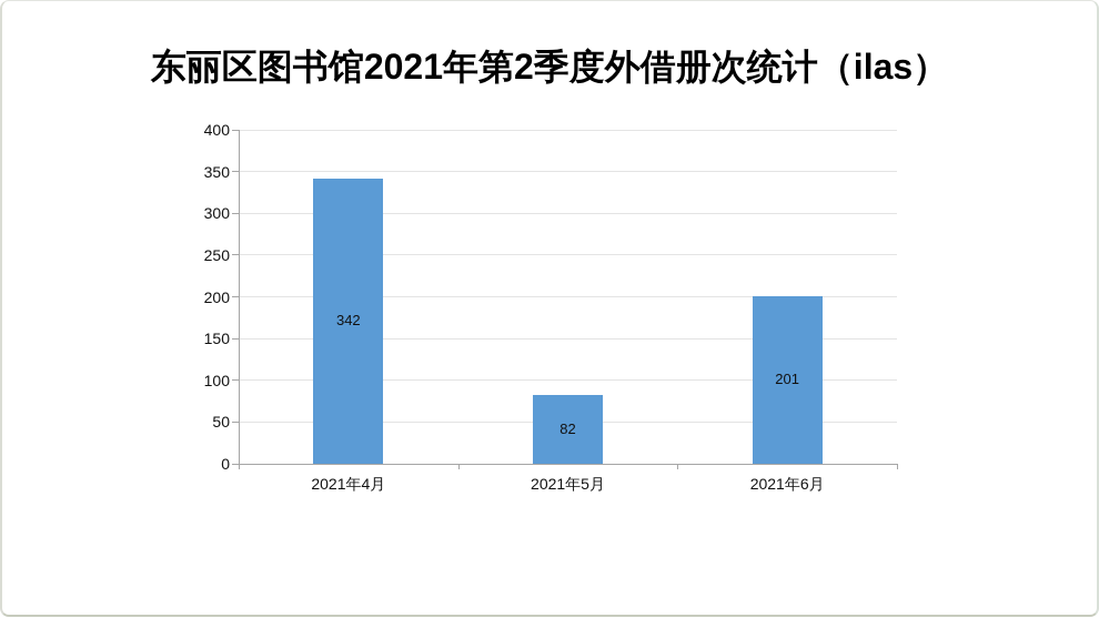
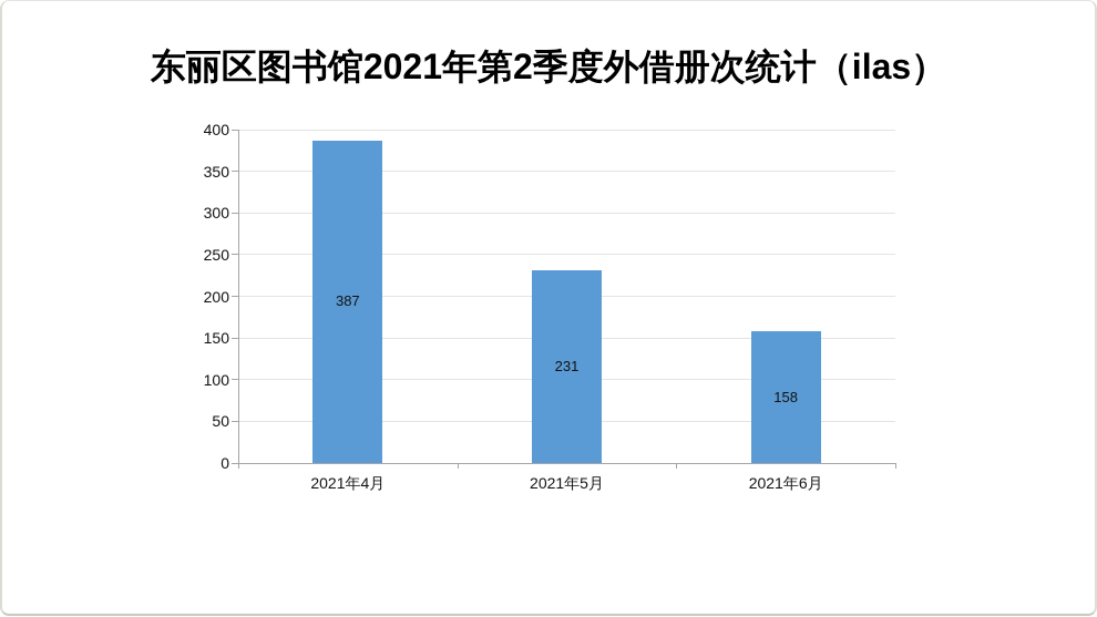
2021年4月: 342 -> 387
2021年5月: 82 -> 231
2021年6月: 201 -> 158
